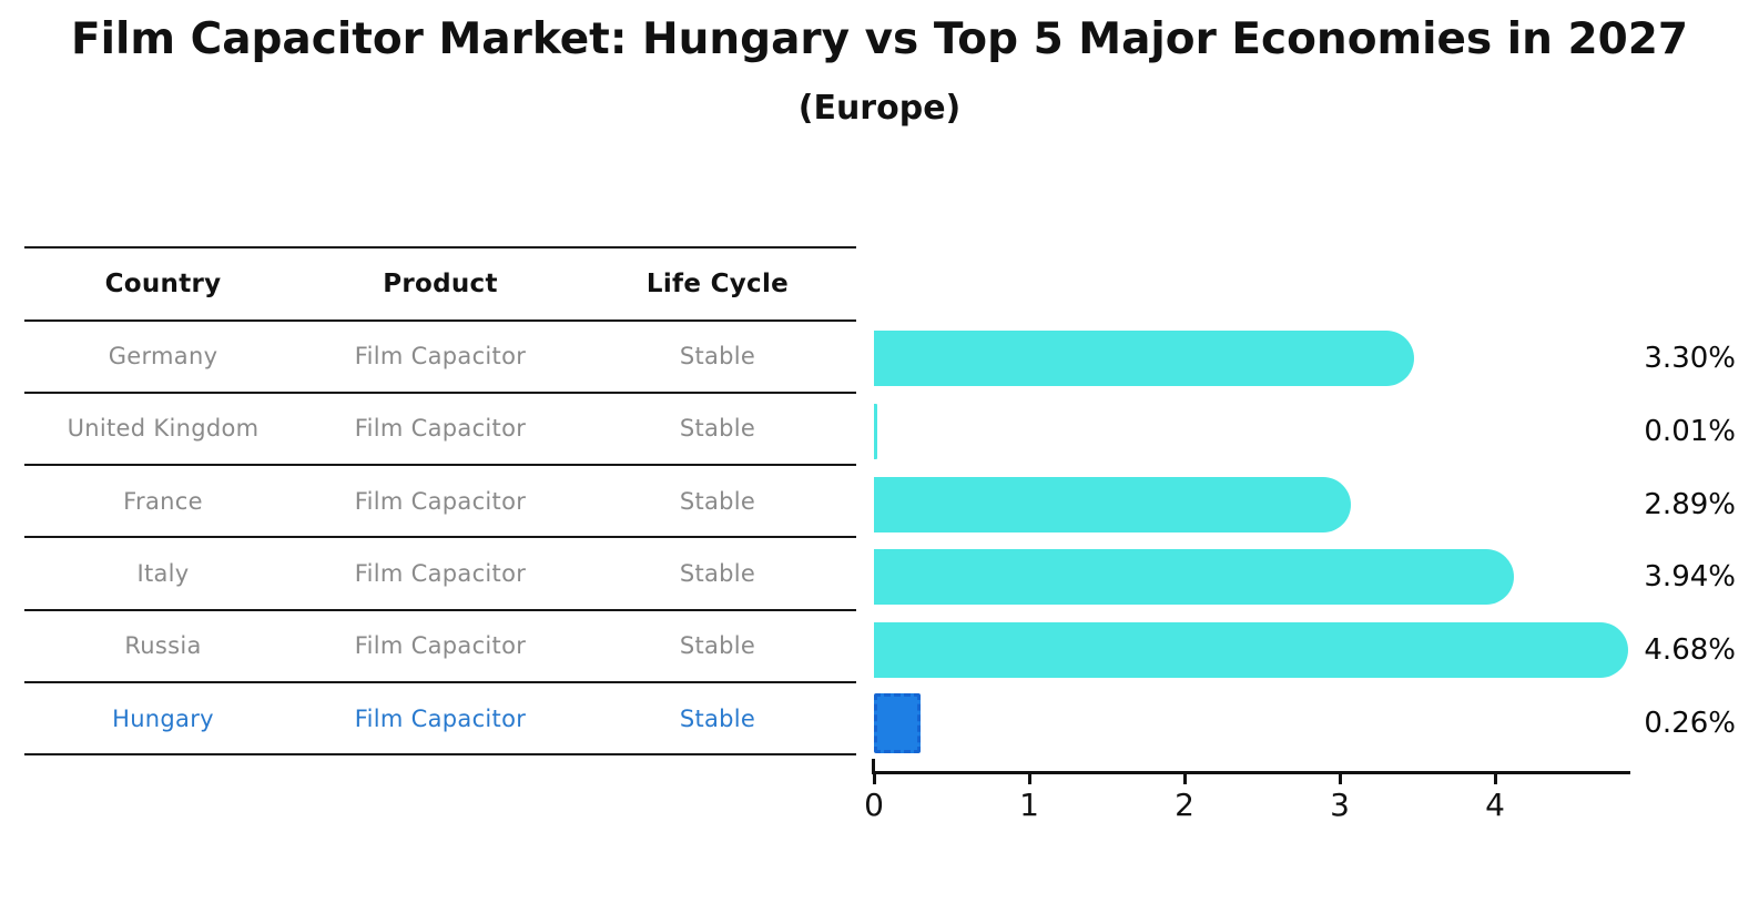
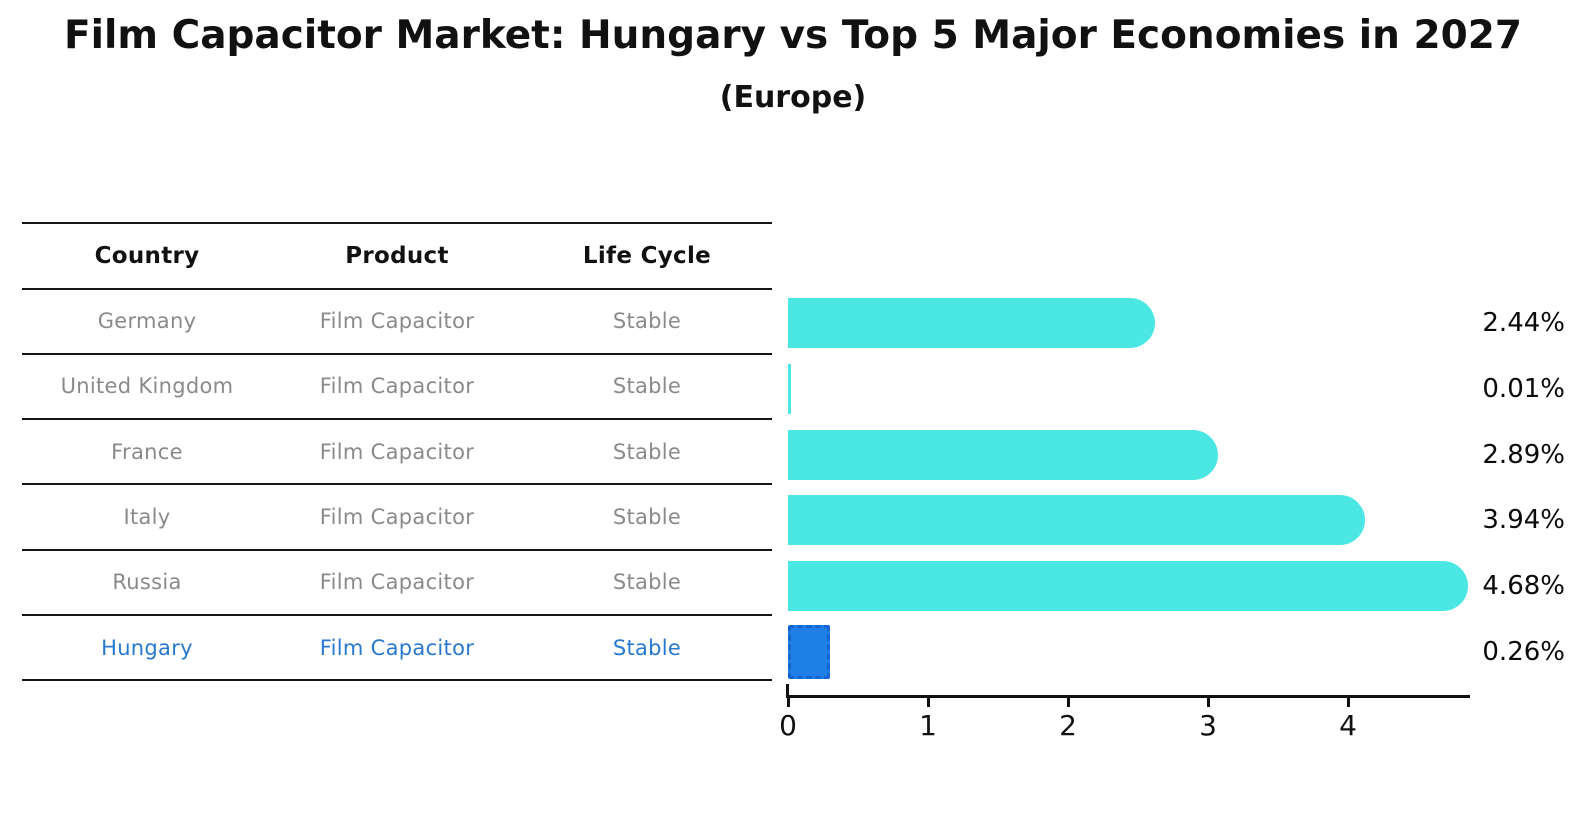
Germany: 3.30% -> 2.44%
